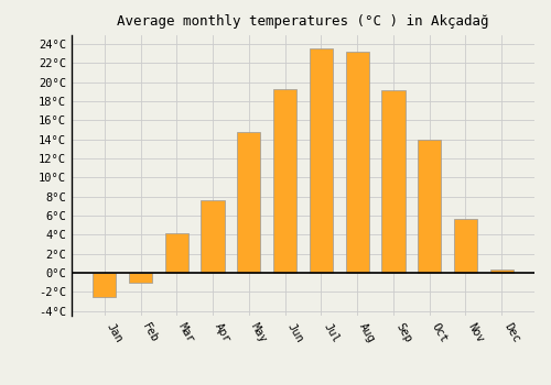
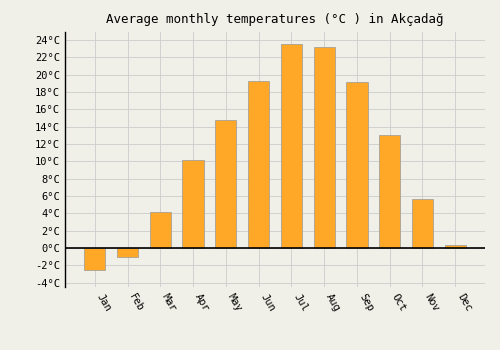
Apr: 7.6°C -> 10.2°C
Oct: 14.0°C -> 13.0°C
